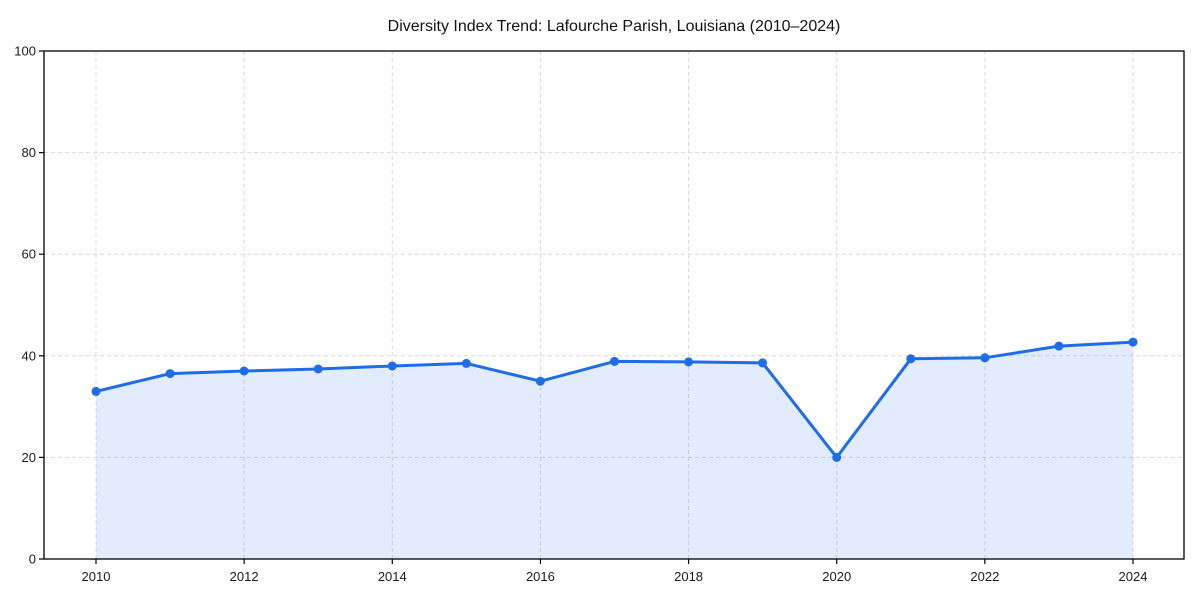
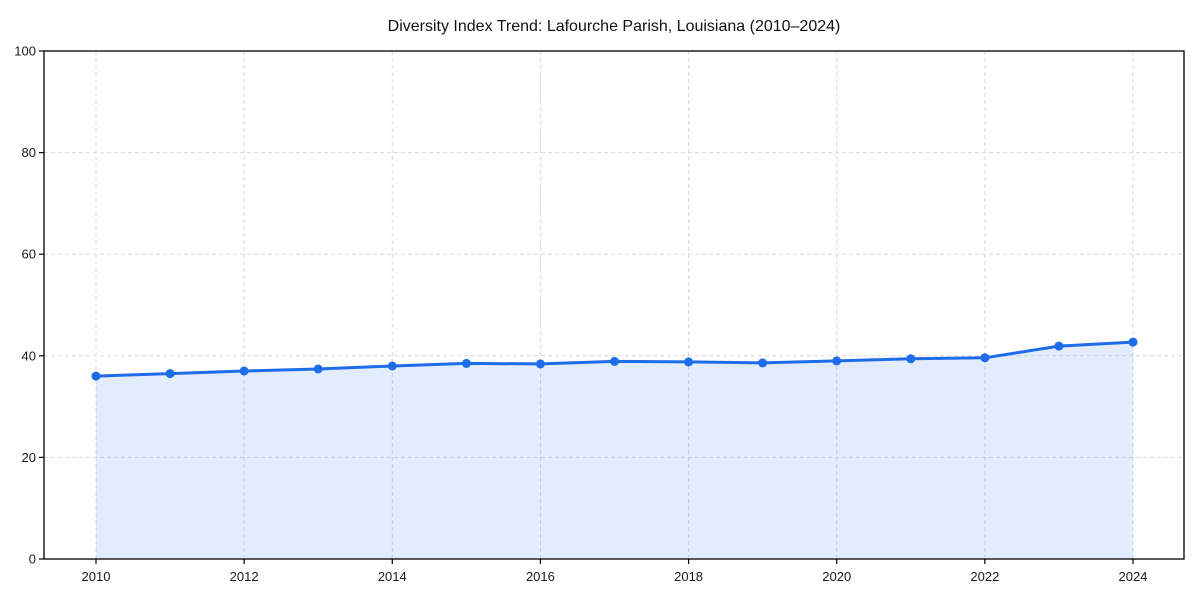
2010: 33 -> 36
2016: 35 -> 38
2020: 20 -> 39
